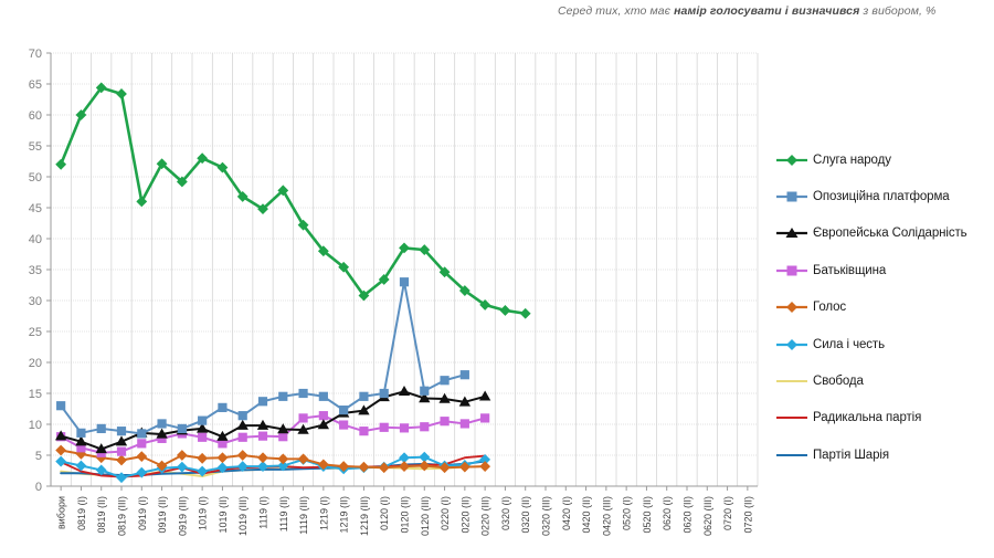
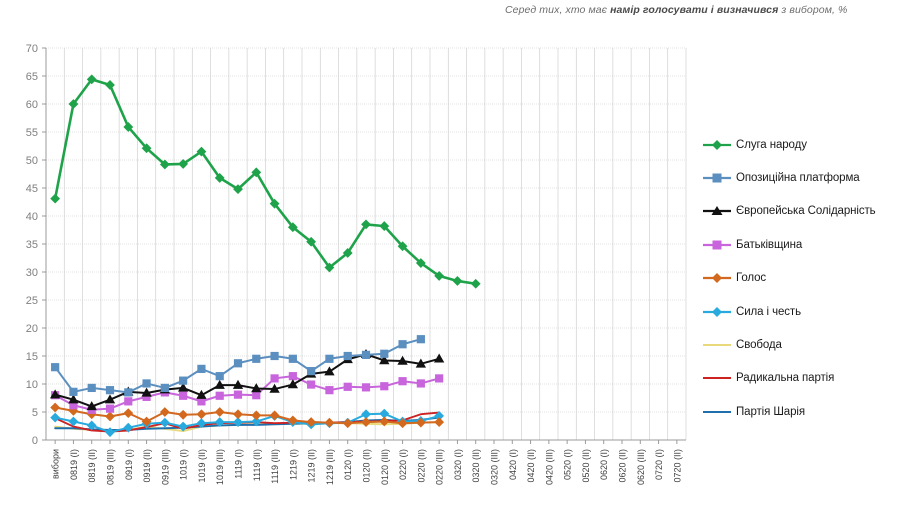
Слуга народу/вибори: 52 -> 43
Слуга народу/0919 (I): 46 -> 56
Слуга народу/1019 (I): 53 -> 49
Опозиційна платформа/0120 (II): 33 -> 15
